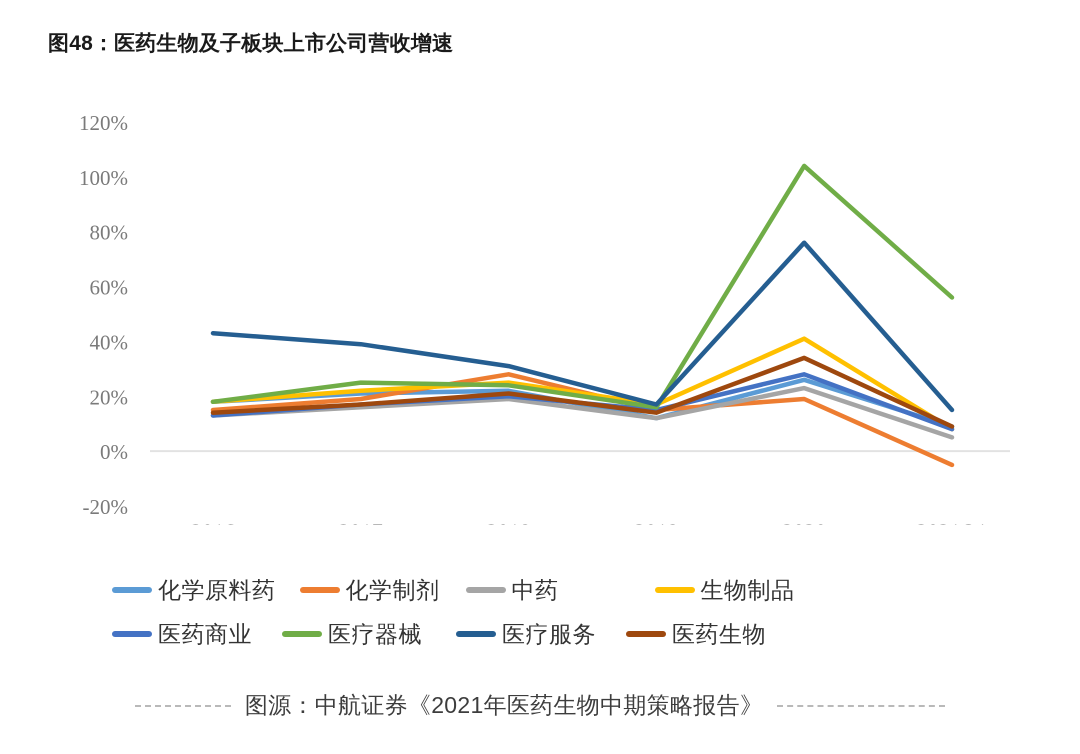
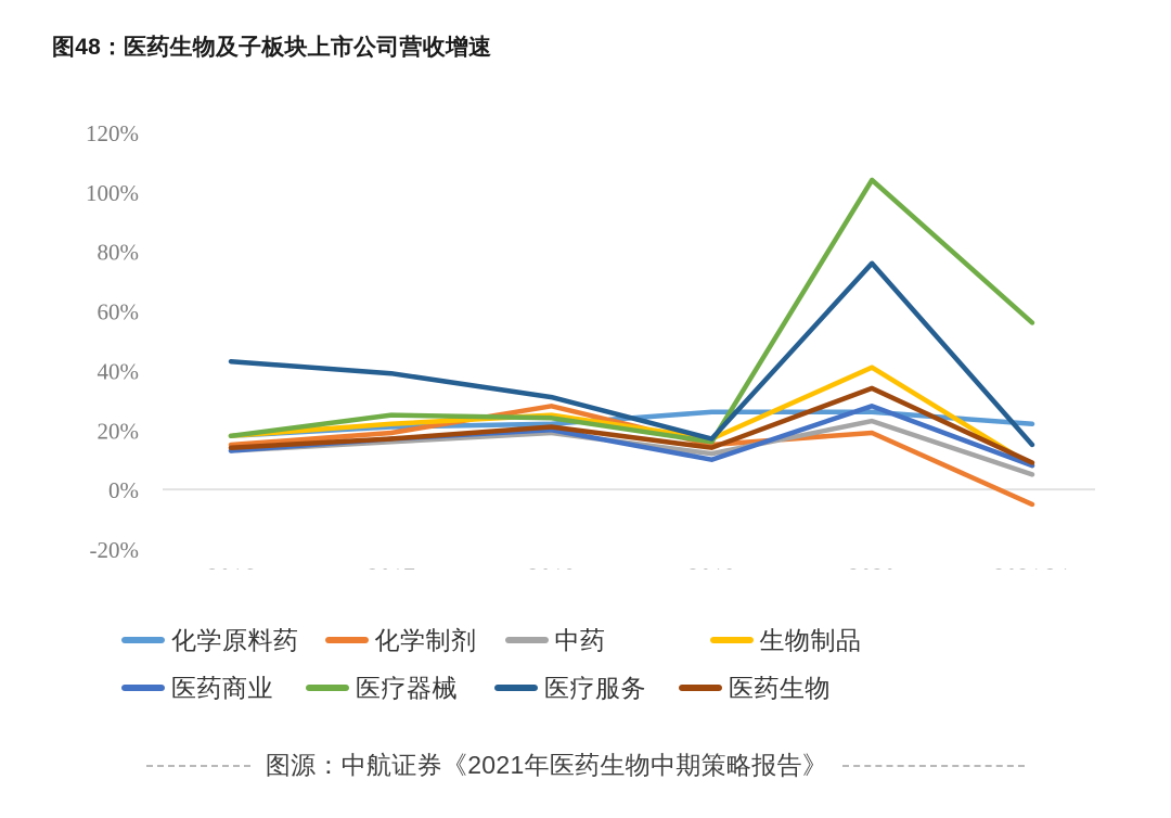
化学原料药/2019: 12% -> 26%
医药商业/2019: 15% -> 10%
化学原料药/2021Q1: 9% -> 22%
